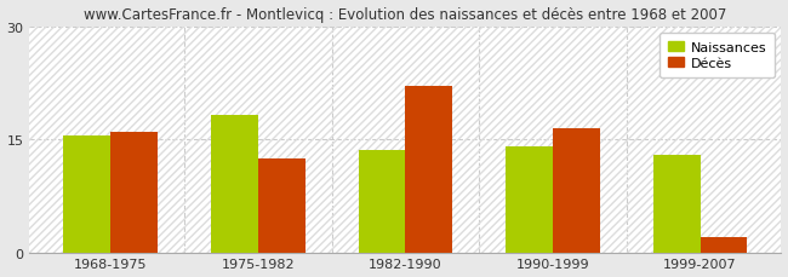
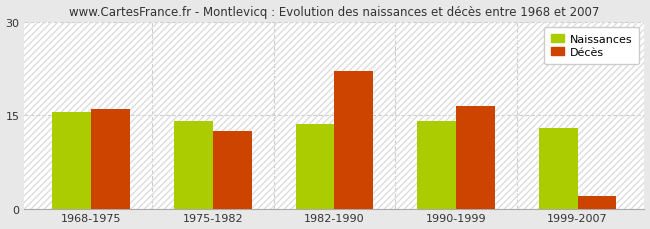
Naissances/1975-1982: 18.2 -> 14.0
